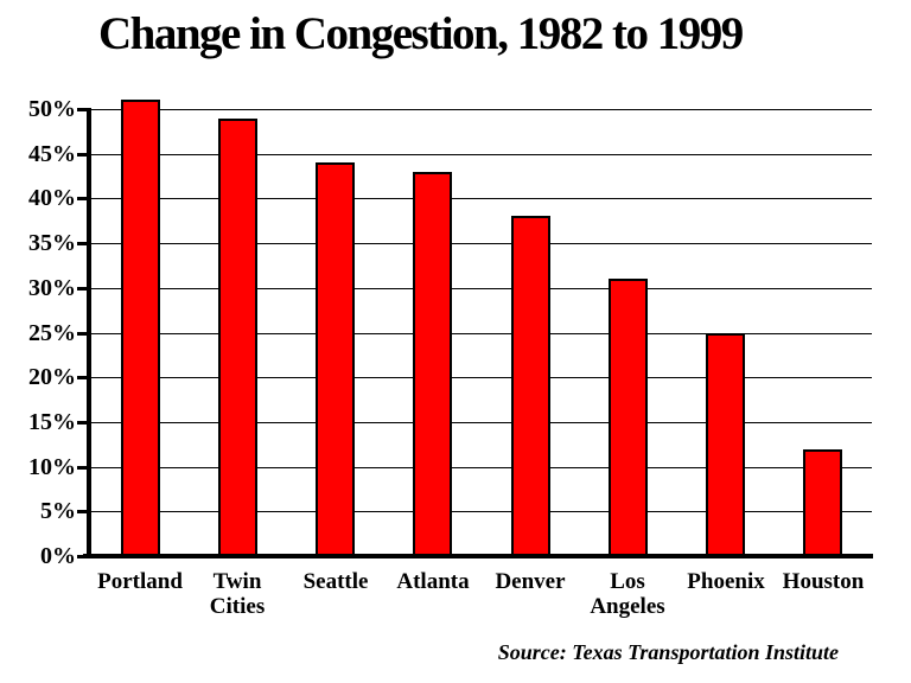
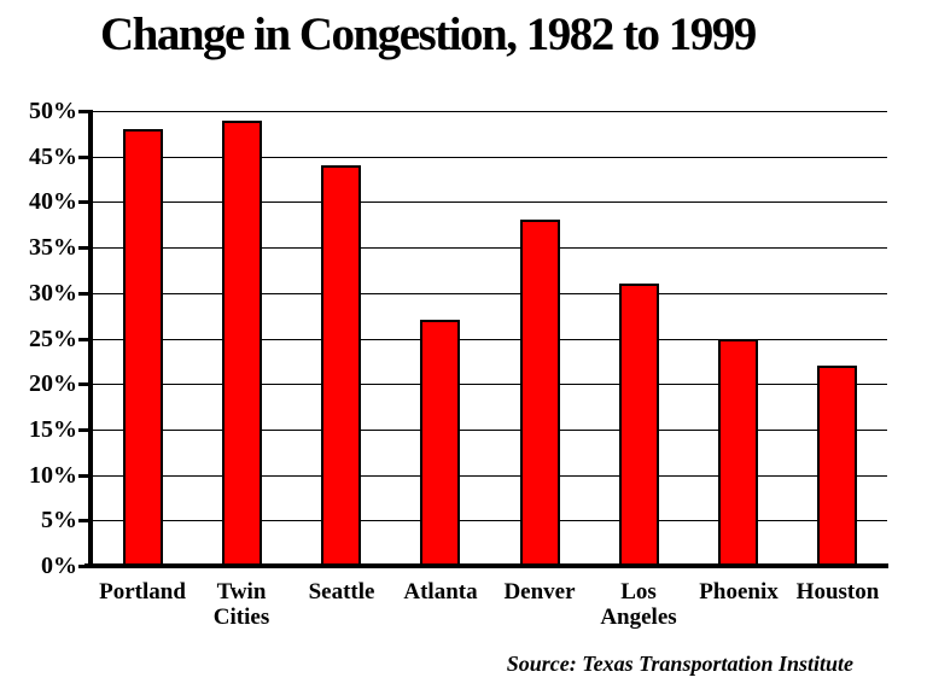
Portland: 51% -> 48%
Atlanta: 43% -> 27%
Houston: 12% -> 22%
